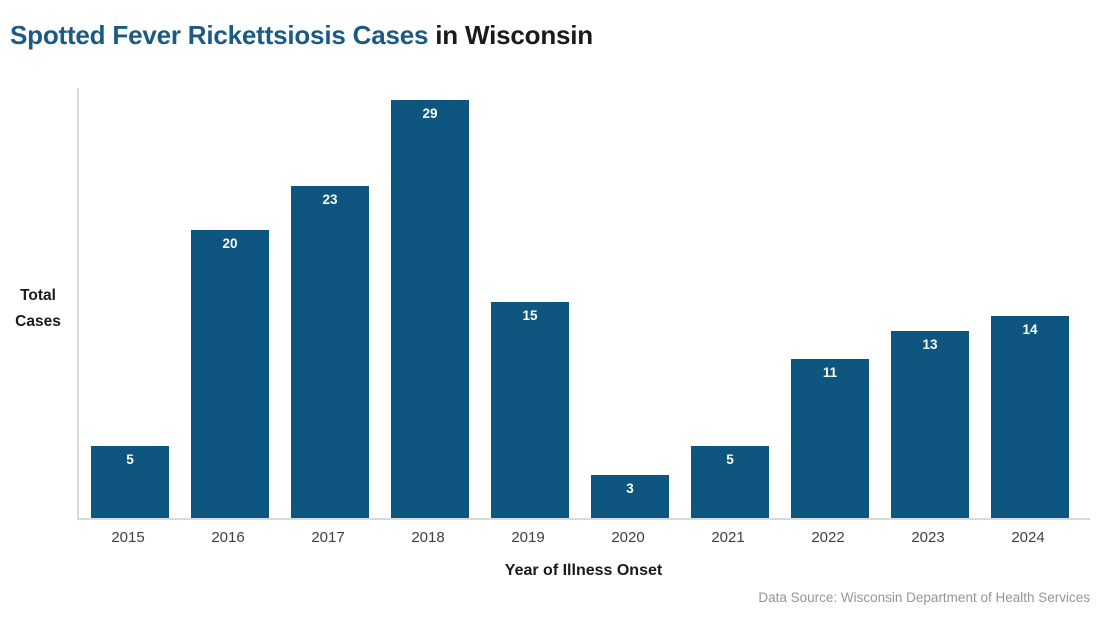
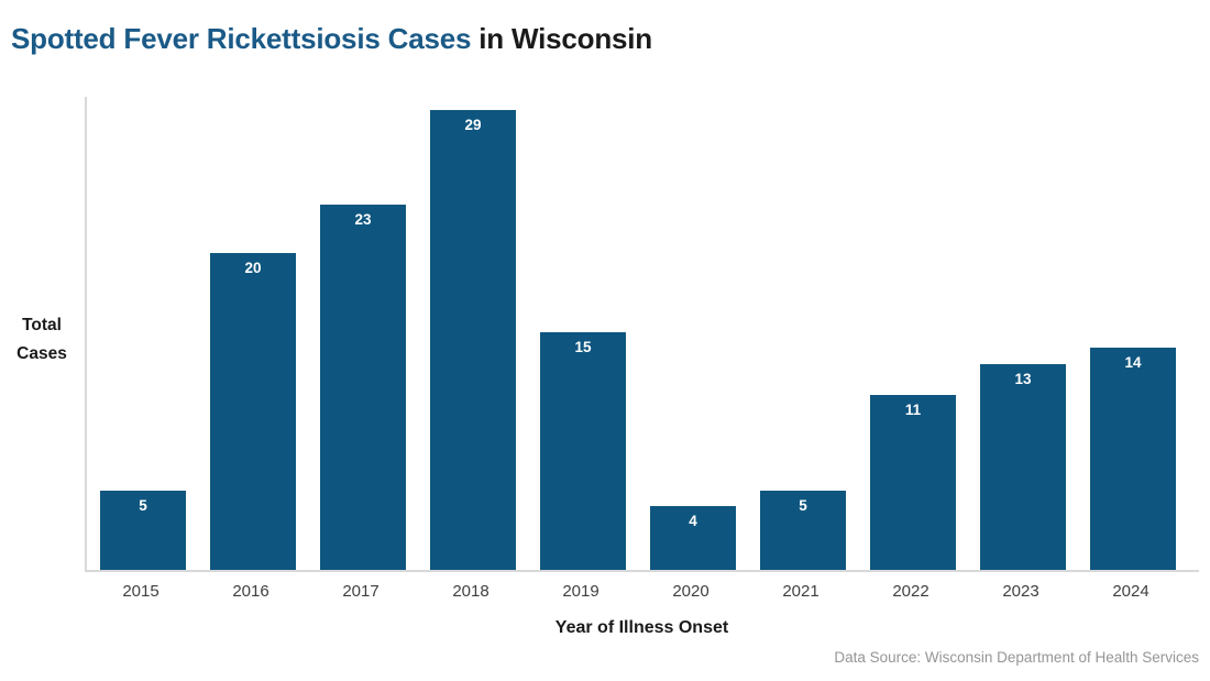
2020: 3 -> 4
